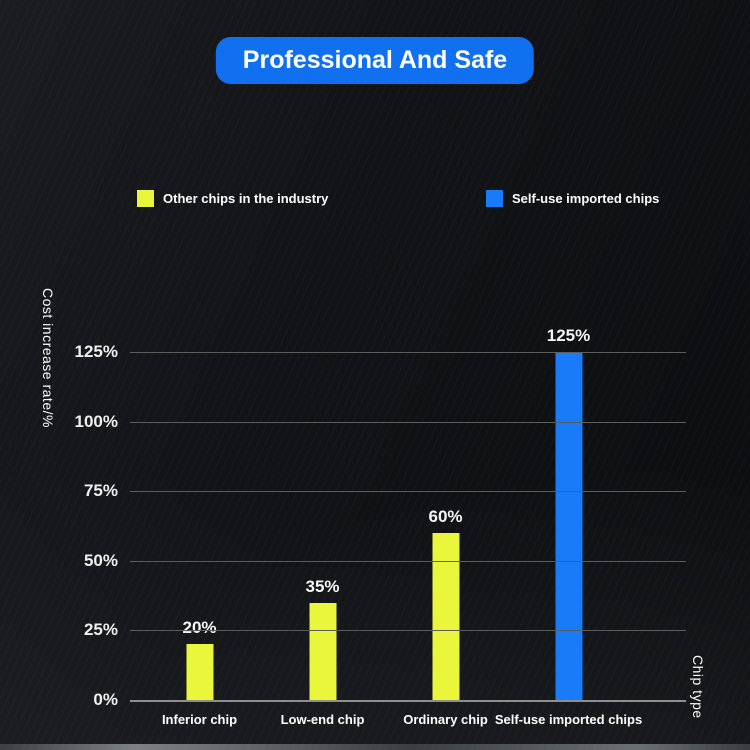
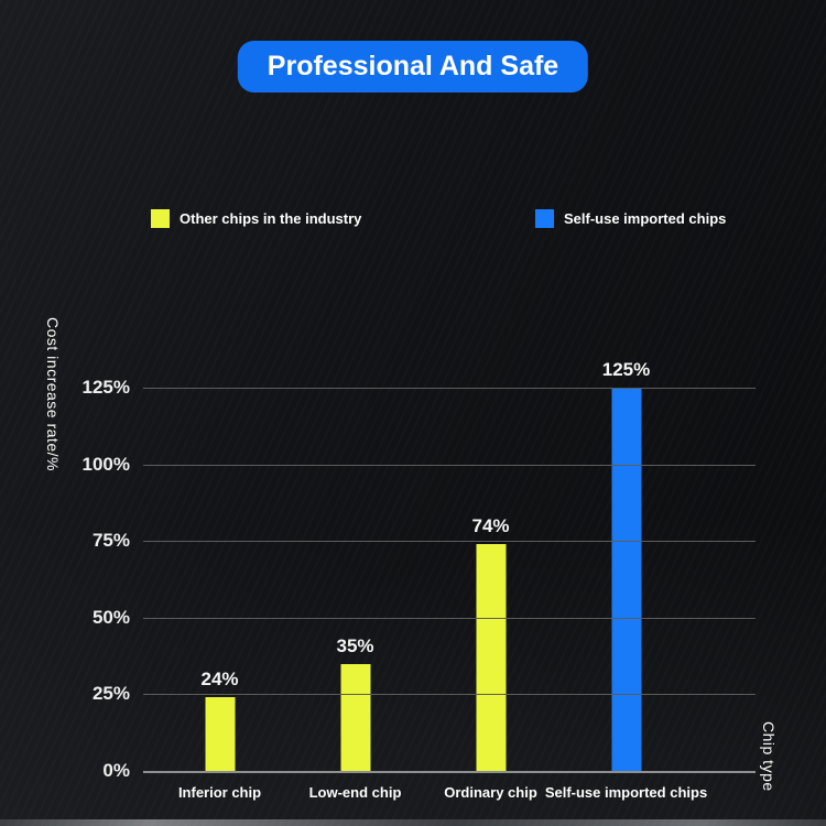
Inferior chip: 20% -> 24%
Ordinary chip: 60% -> 74%
